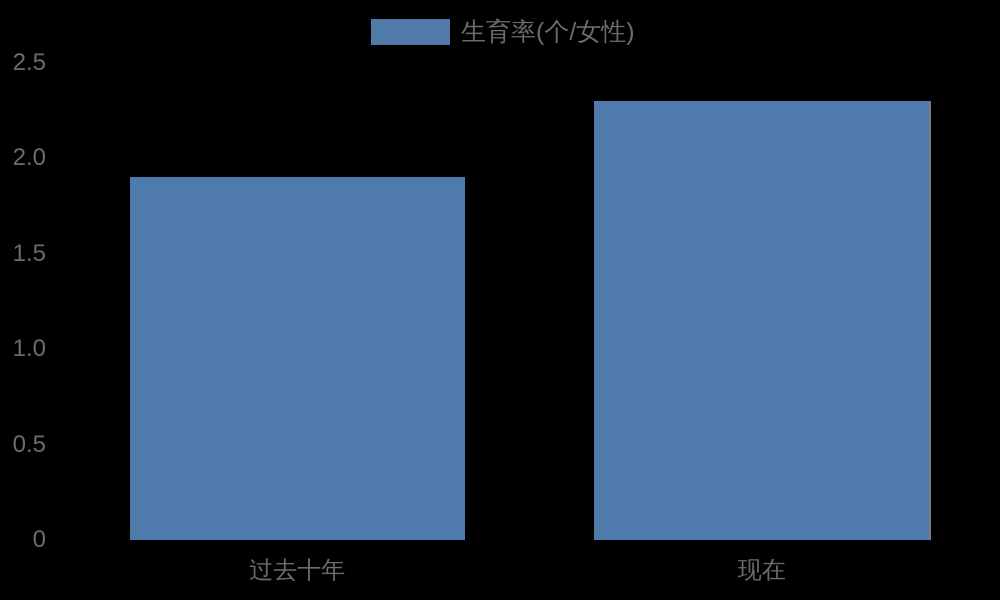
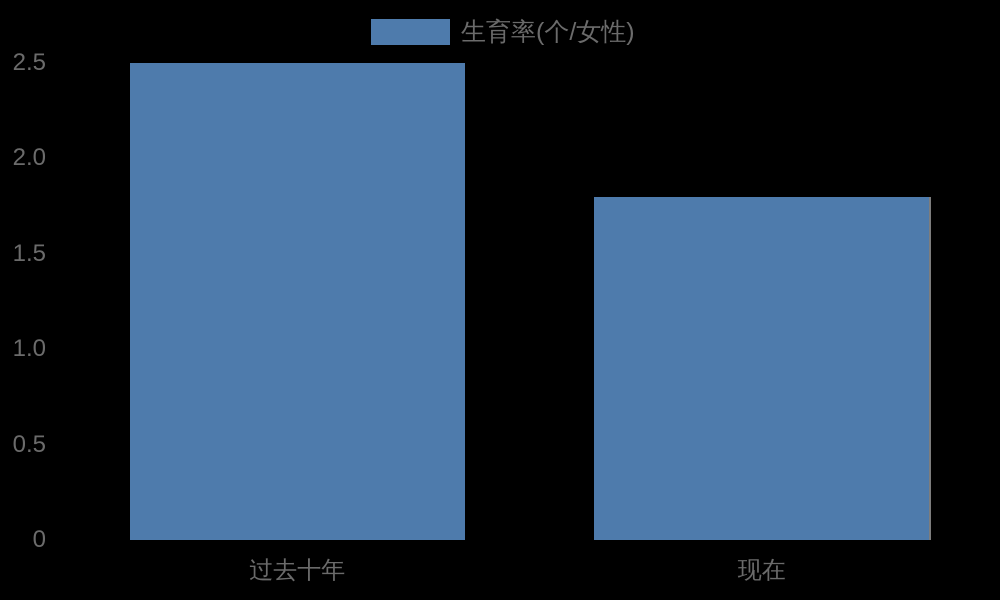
过去十年: 1.9 -> 2.5
现在: 2.3 -> 1.8
